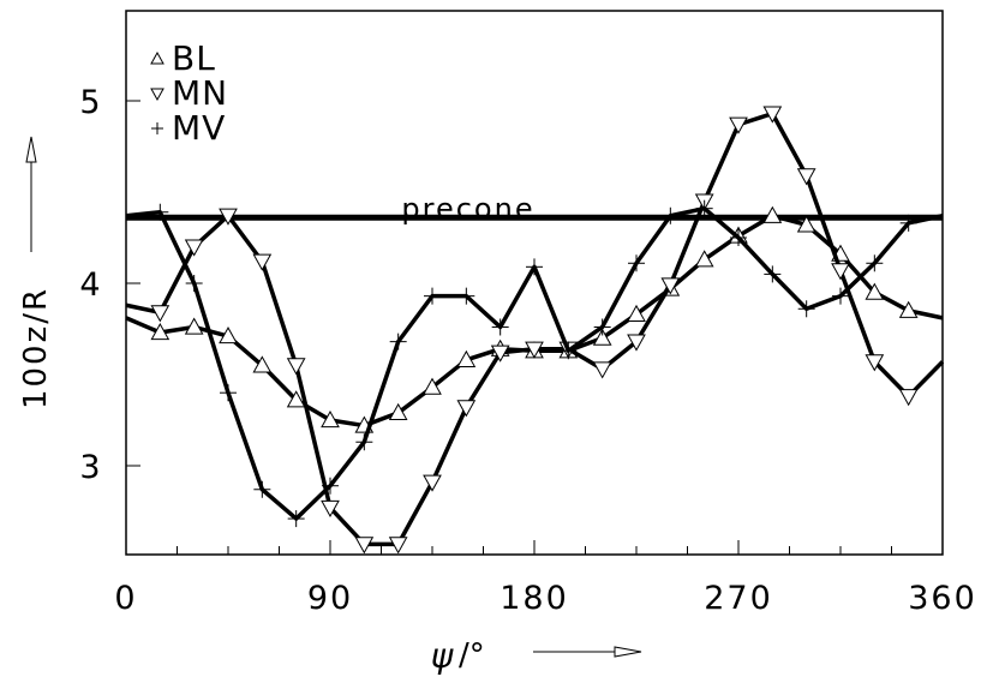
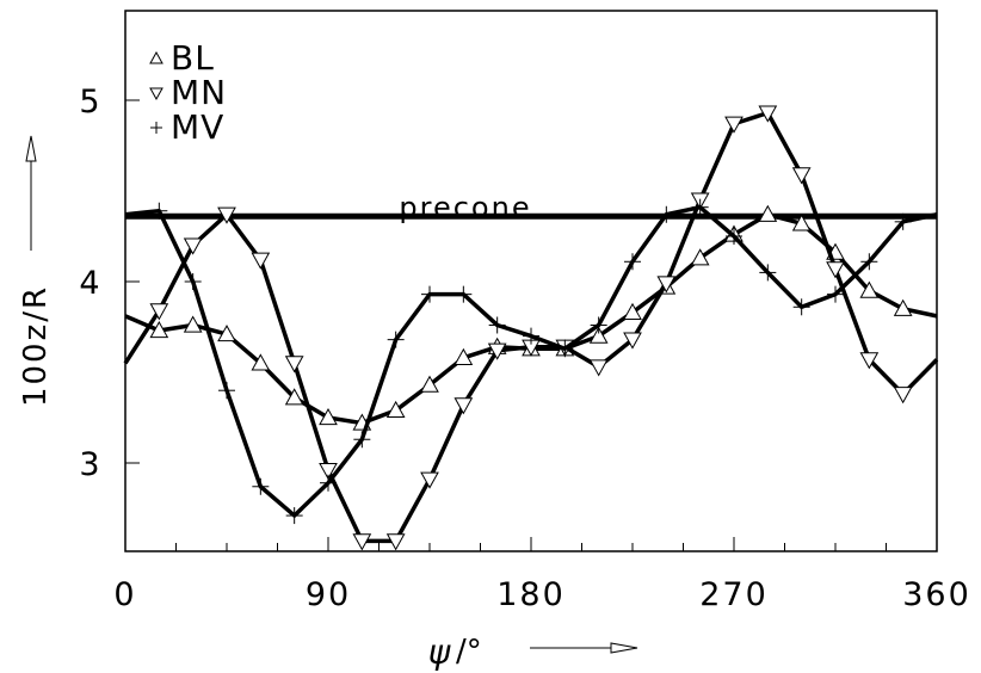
MN/0: 3.88 -> 3.55
MN/90: 2.77 -> 2.96
MV/180: 4.09 -> 3.70
